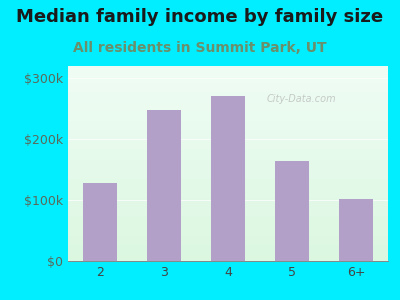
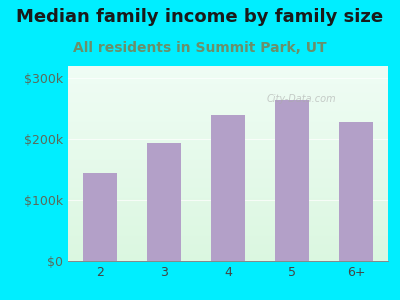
2: $128k -> $145k
3: $248k -> $193k
4: $270k -> $240k
5: $164k -> $265k
6+: $102k -> $228k
